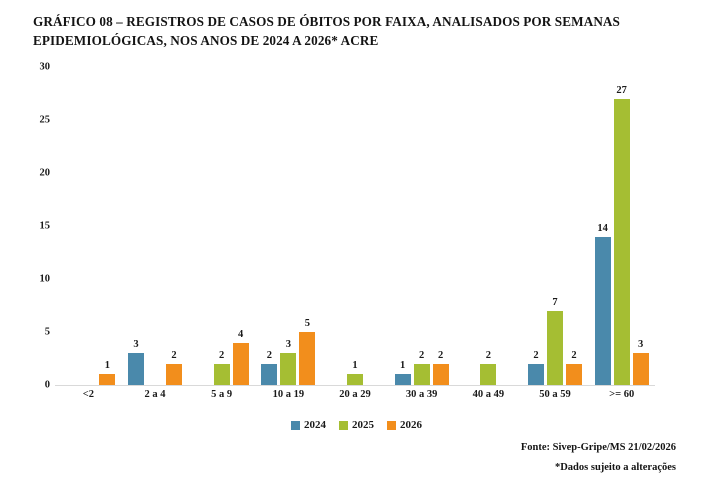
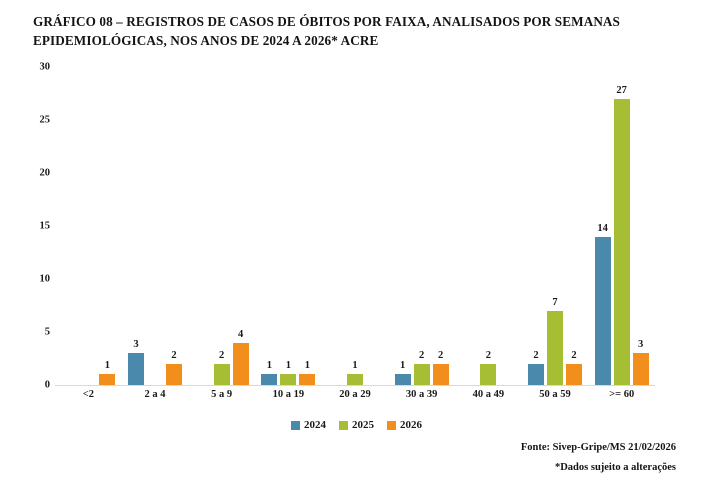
2024/10 a 19: 2 -> 1
2025/10 a 19: 3 -> 1
2026/10 a 19: 5 -> 1
